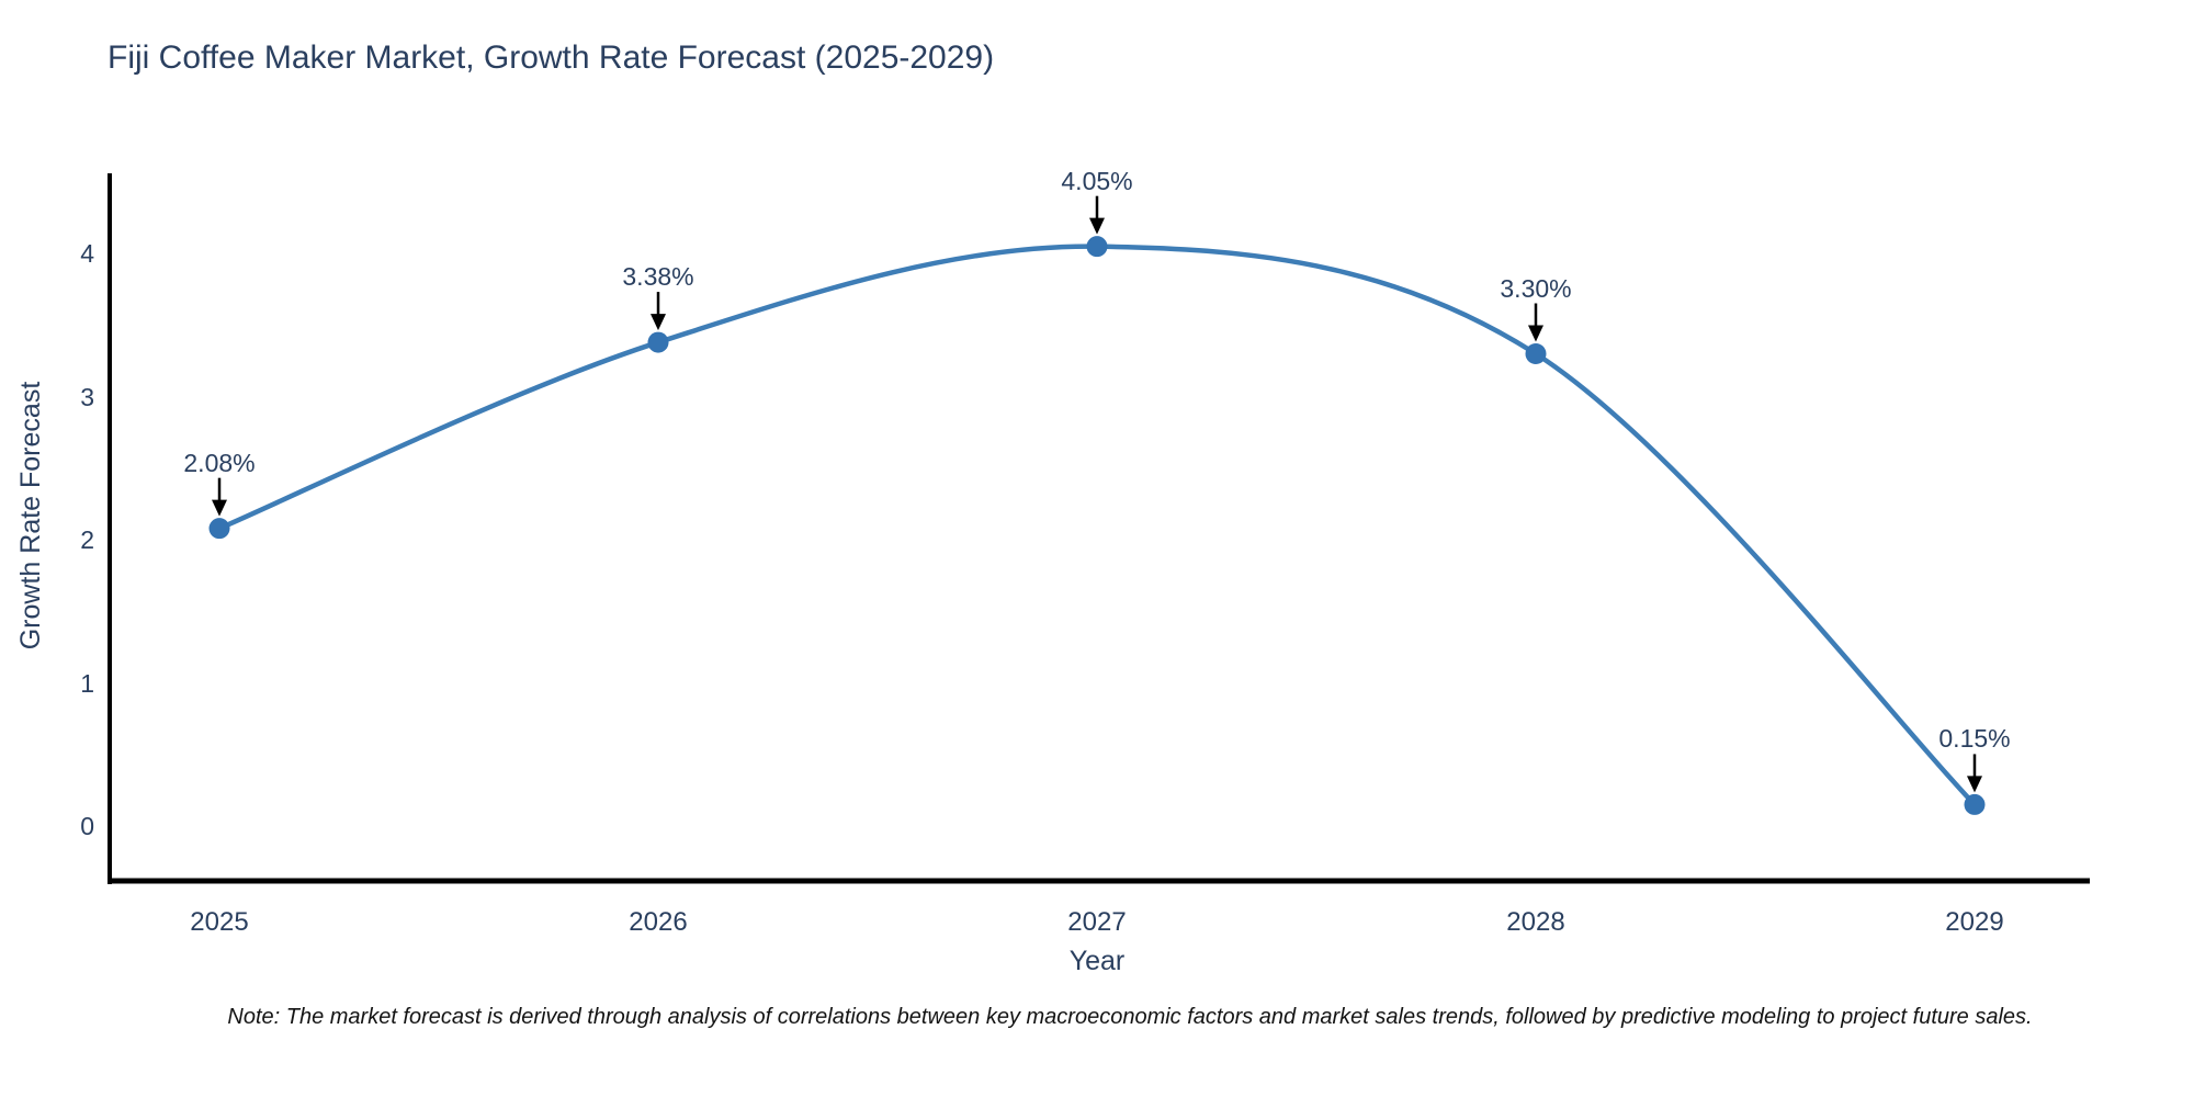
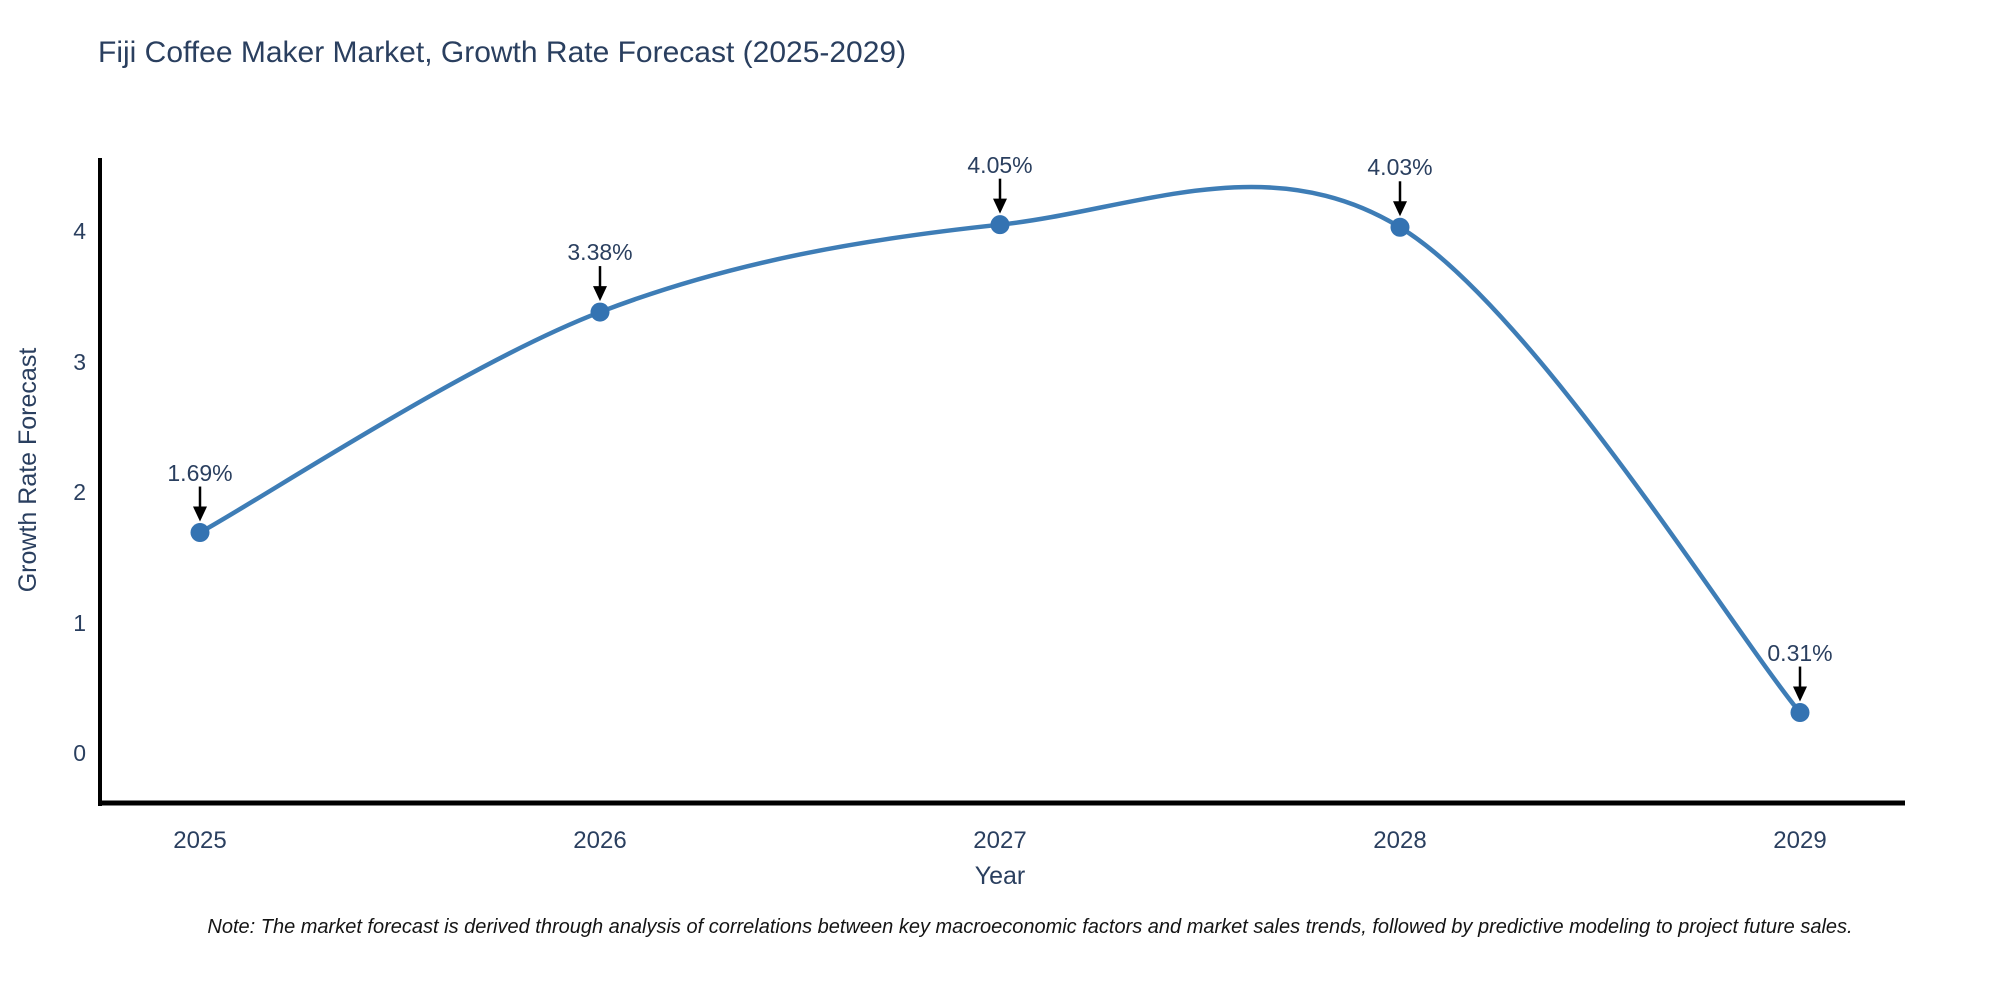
2025: 2.08% -> 1.69%
2028: 3.30% -> 4.03%
2029: 0.15% -> 0.31%
